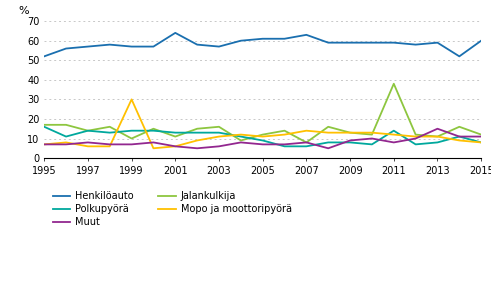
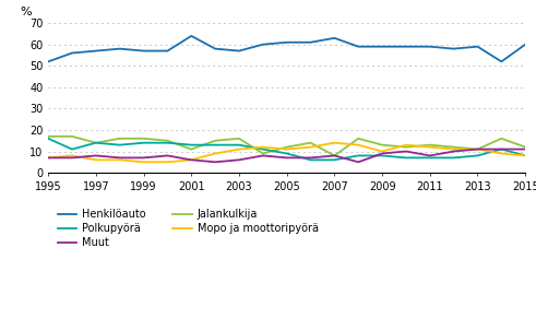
Jalankulkija/1999: 10 -> 16
Mopo ja moottoripyörä/1999: 30 -> 5
Mopo ja moottoripyörä/2009: 13 -> 10
Jalankulkija/2011: 38 -> 13
Polkupyörä/2011: 14 -> 7
Muut/2013: 15 -> 11
